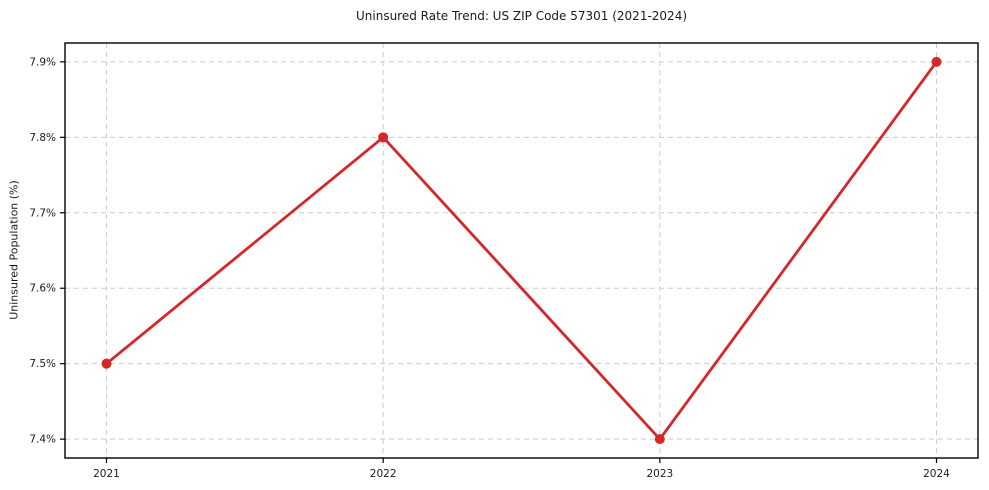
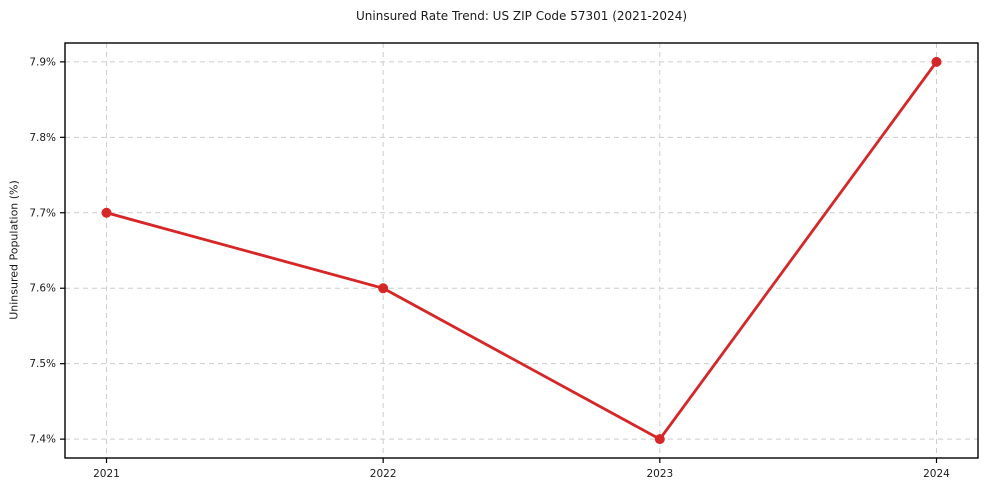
2021: 7.5% -> 7.7%
2022: 7.8% -> 7.6%
